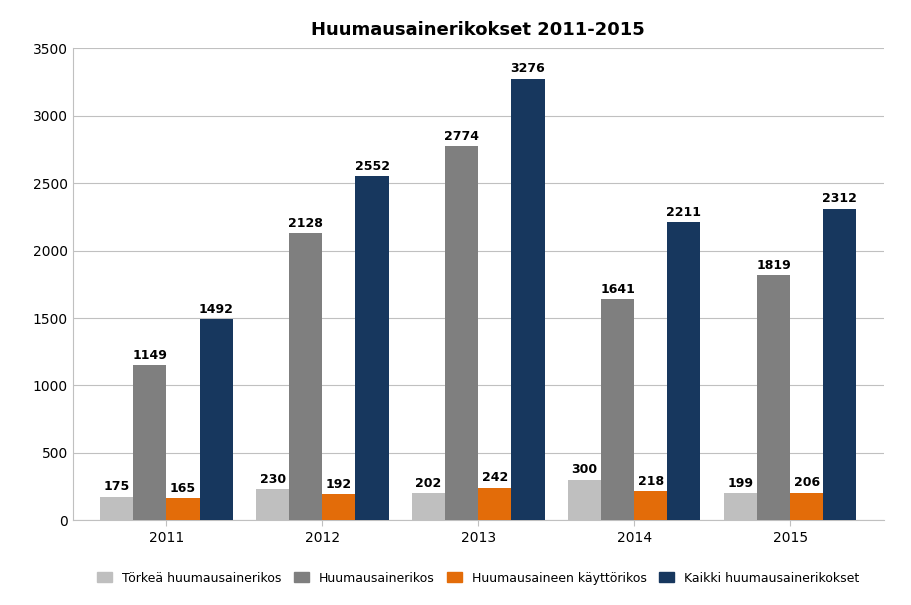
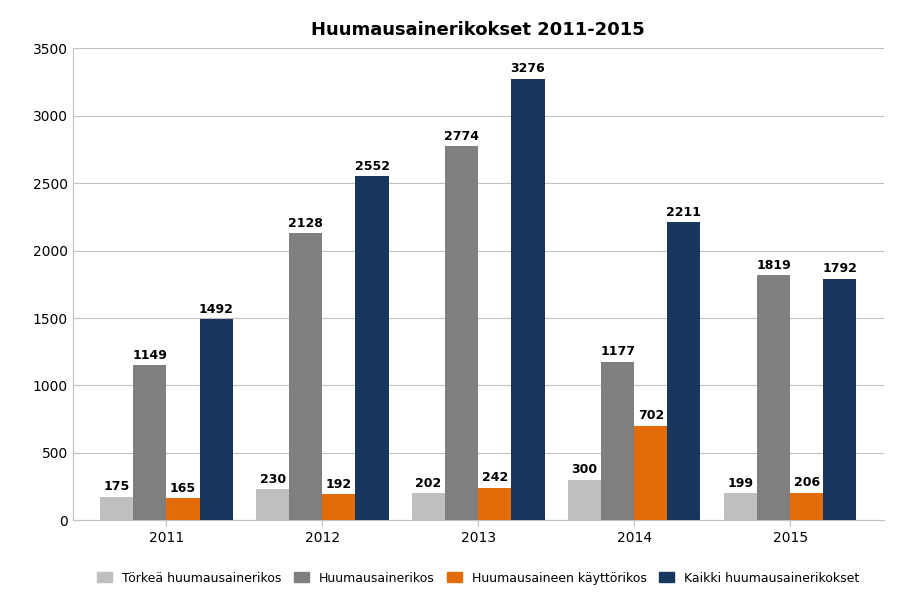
Huumausainerikos/2014: 1641 -> 1177
Huumausaineen käyttörikos/2014: 218 -> 702
Kaikki huumausainerikokset/2015: 2312 -> 1792
